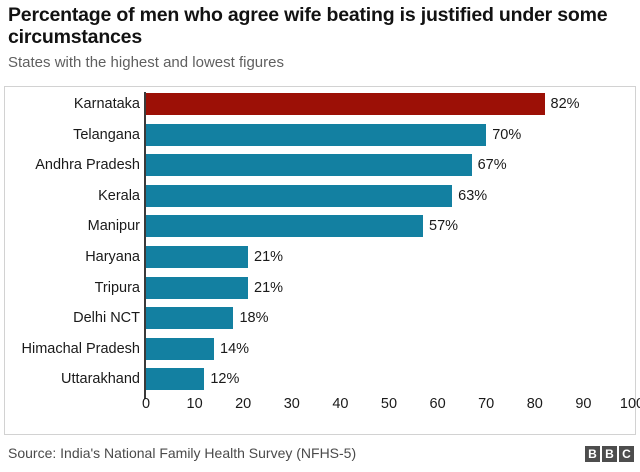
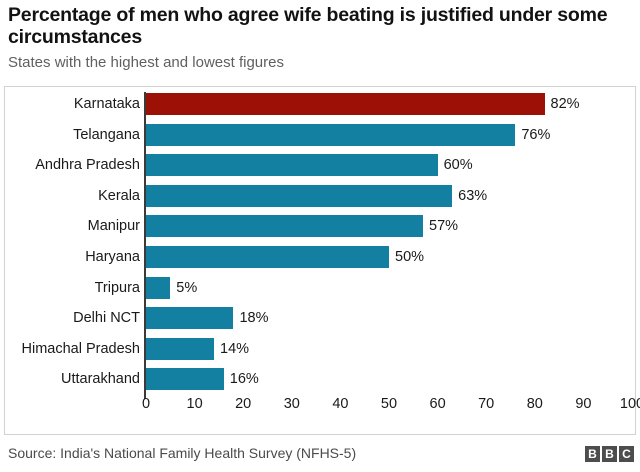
Telangana: 70% -> 76%
Andhra Pradesh: 67% -> 60%
Haryana: 21% -> 50%
Tripura: 21% -> 5%
Uttarakhand: 12% -> 16%
